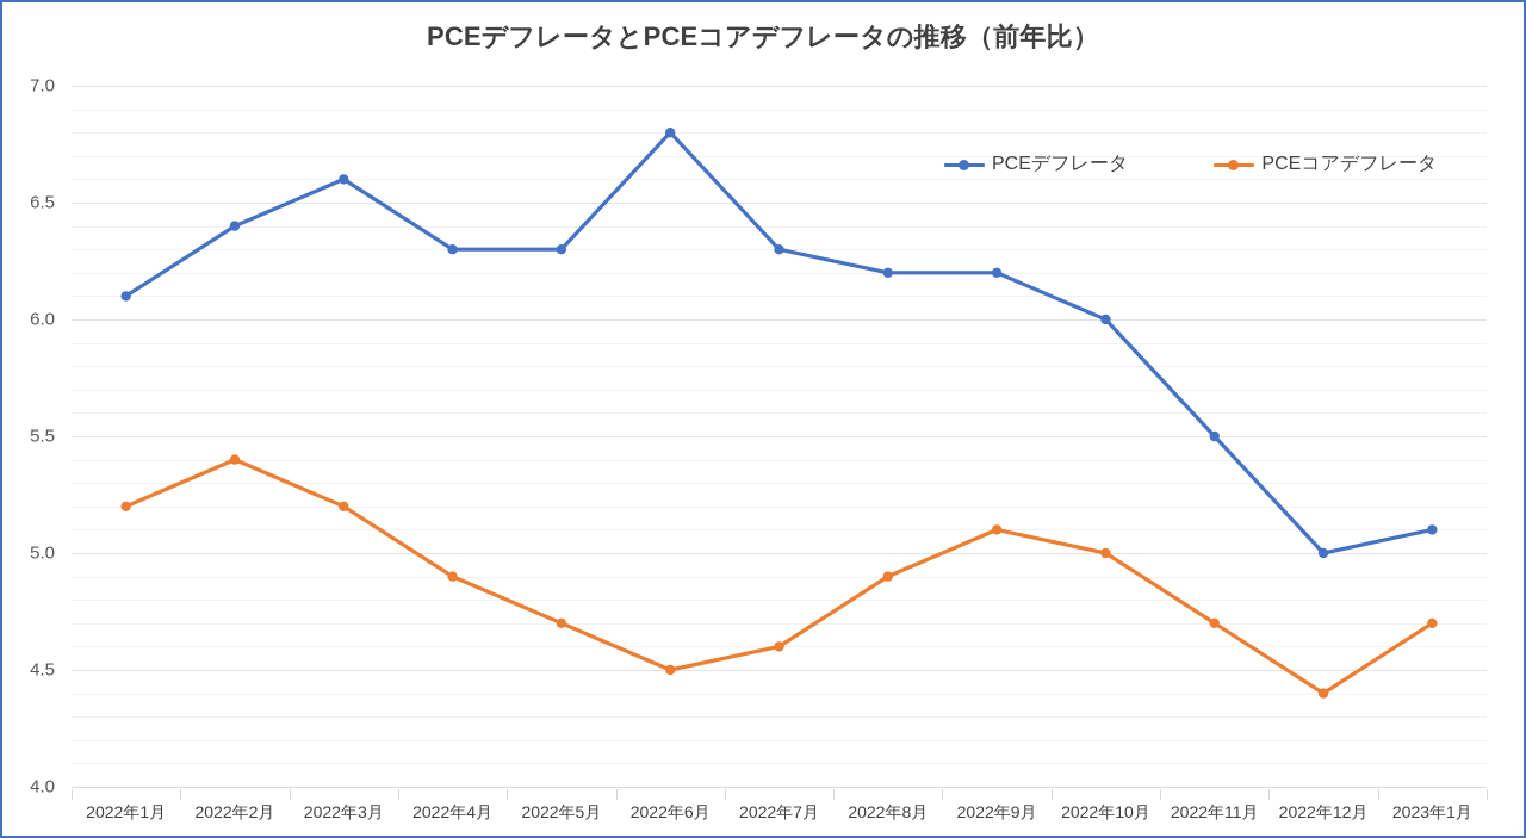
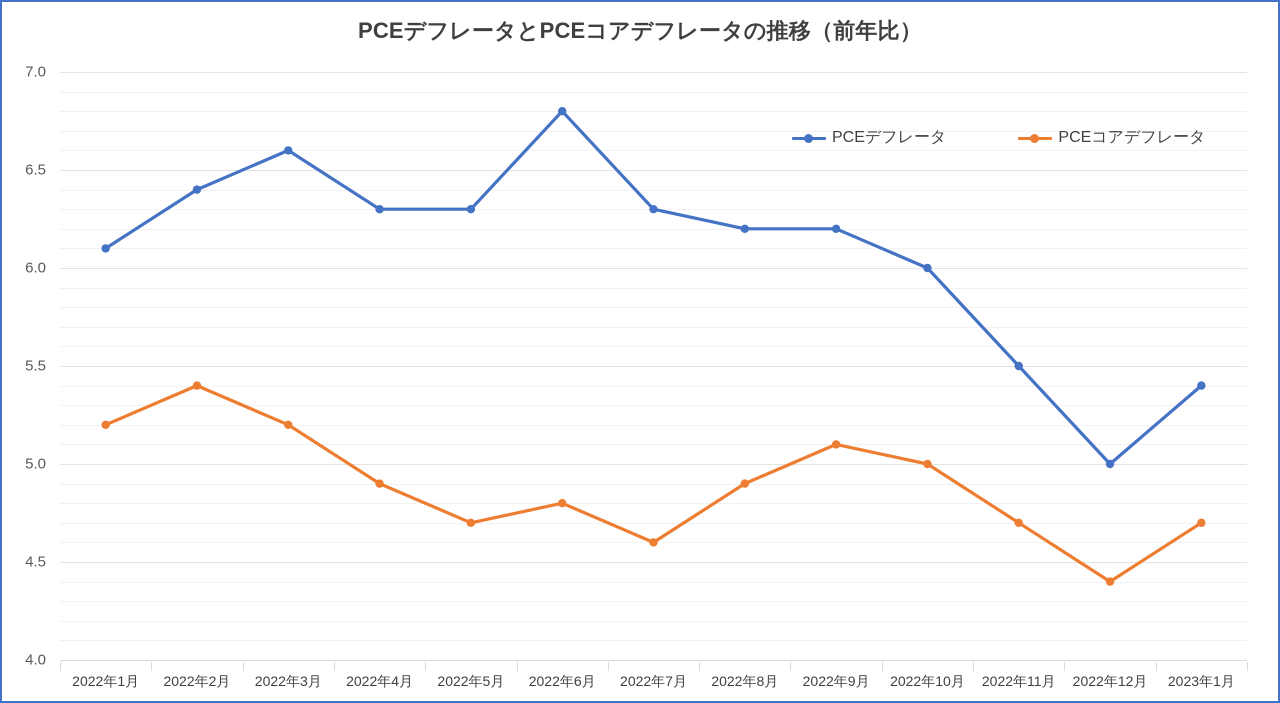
PCEコアデフレータ/2022年6月: 4.5 -> 4.8
PCEデフレータ/2023年1月: 5.1 -> 5.4
